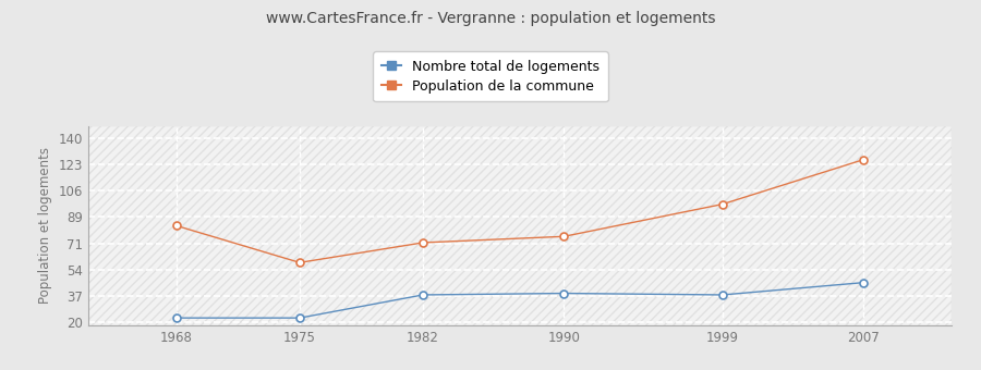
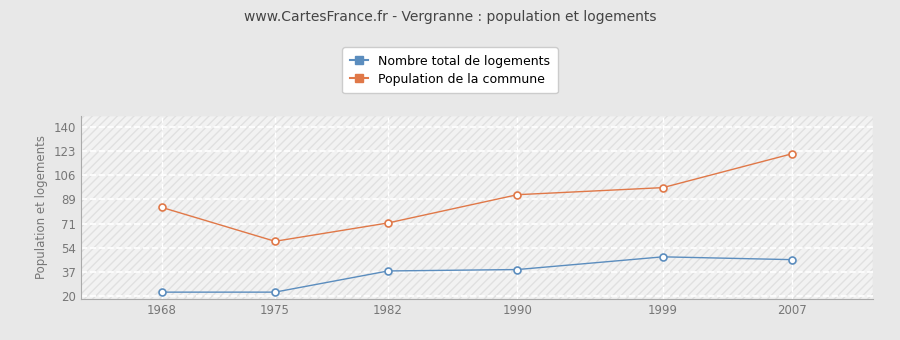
Population de la commune/1990: 76 -> 92
Nombre total de logements/1999: 38 -> 48
Population de la commune/2007: 126 -> 121
